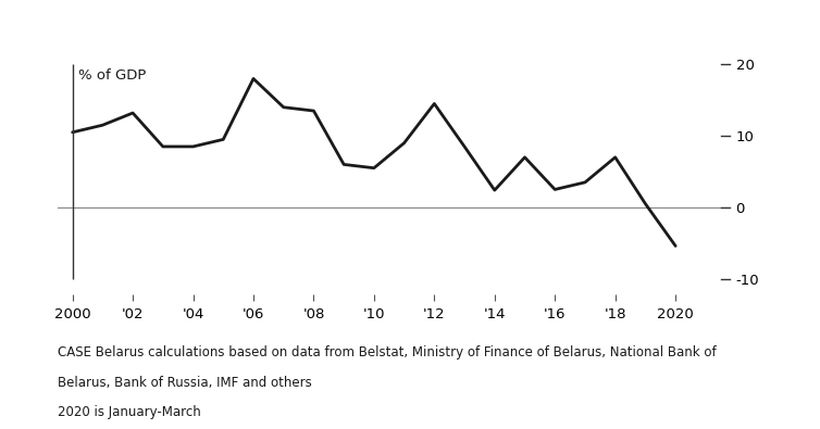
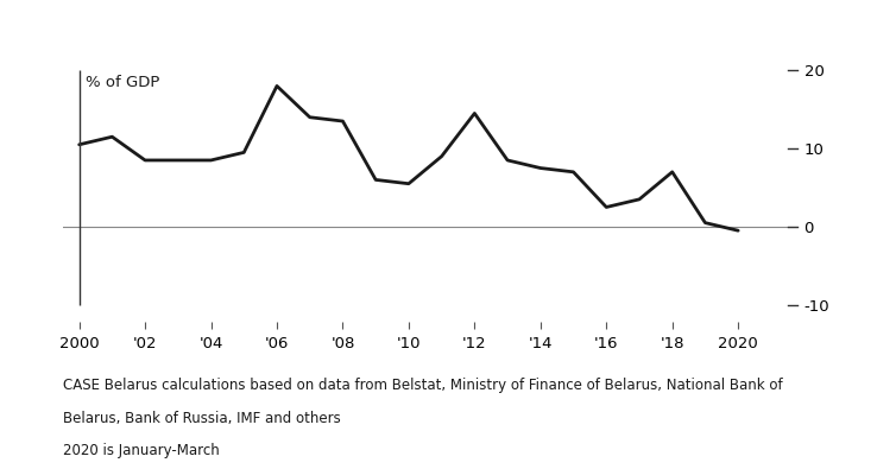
'02: 13.2 -> 8.5
'14: 2.4 -> 7.5
2020: -5.4 -> -0.5
